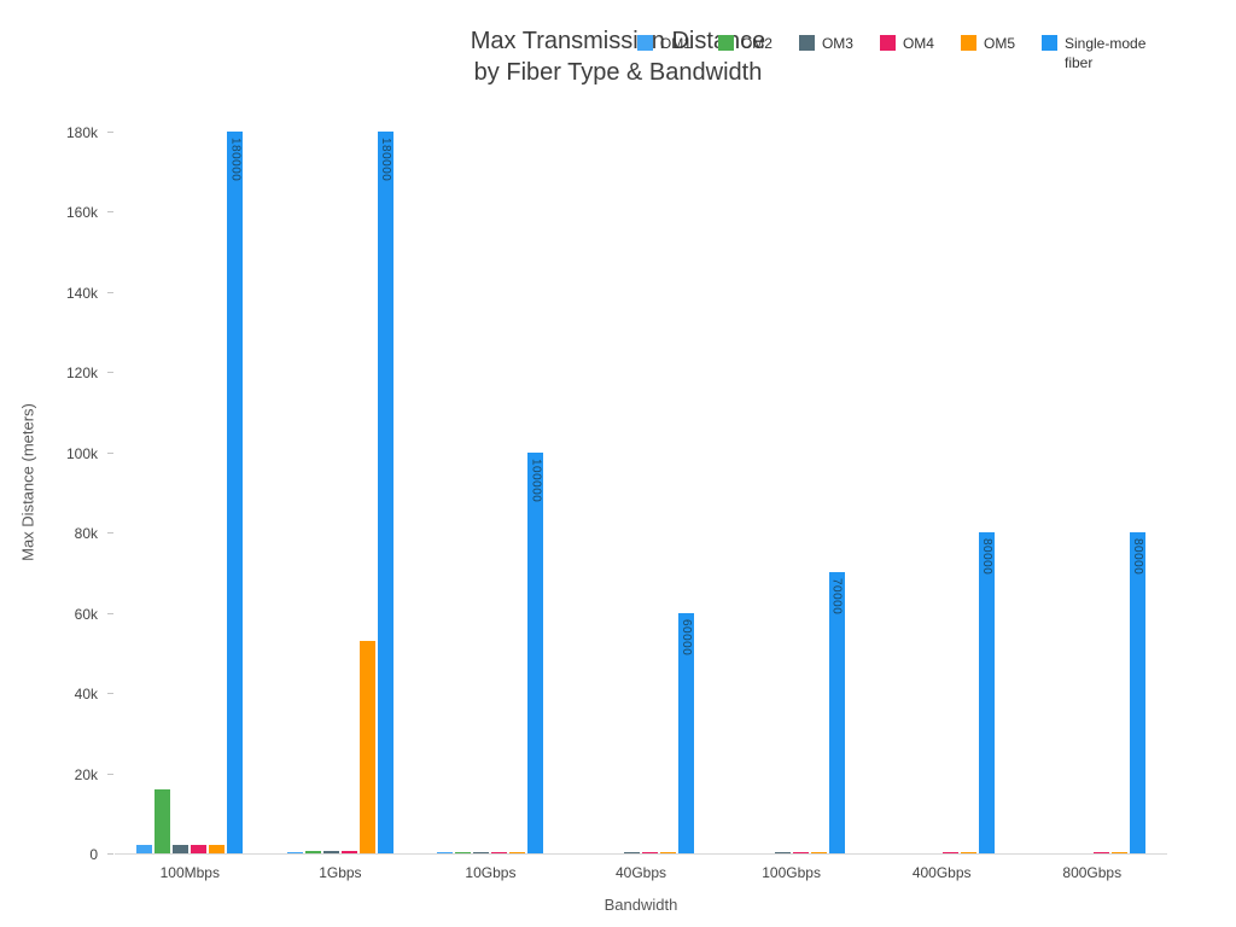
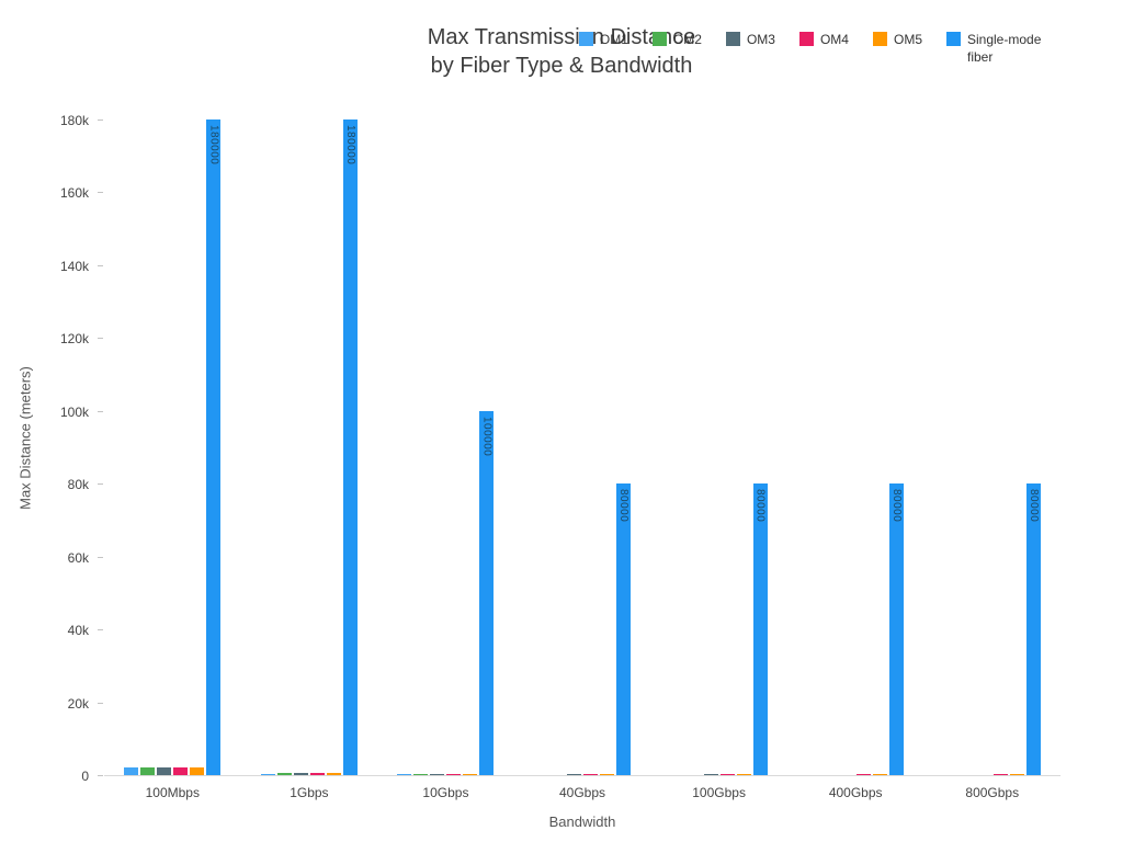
OM2/100Mbps: 16k -> 2k
OM5/1Gbps: 53k -> 1k
Single-mode fiber/40Gbps: 60000 -> 80000
Single-mode fiber/100Gbps: 70000 -> 80000
